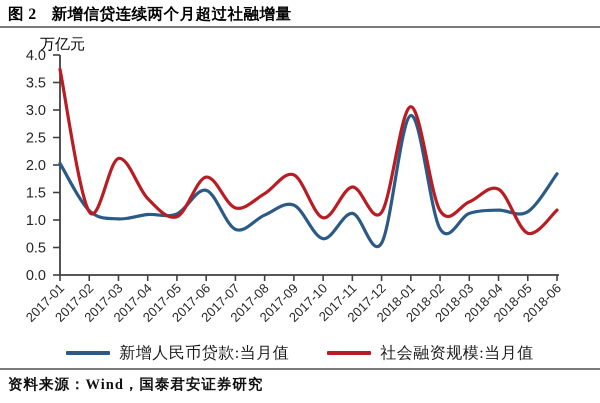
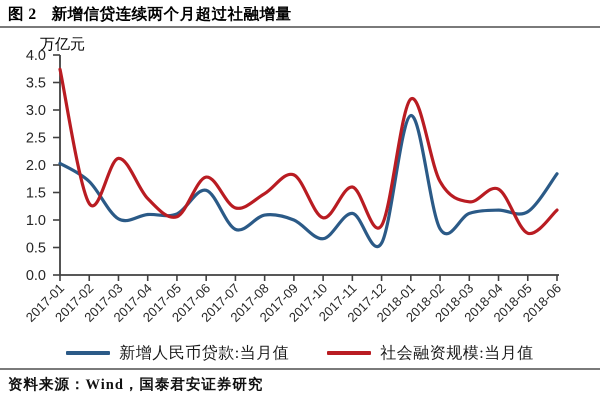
新增人民币贷款:当月值/2017-02: 1.2 -> 1.7
社会融资规模:当月值/2017-02: 1.1 -> 1.3
新增人民币贷款:当月值/2017-09: 1.3 -> 1.0
社会融资规模:当月值/2017-12: 1.1 -> 0.9
社会融资规模:当月值/2018-01: 3.1 -> 3.2
社会融资规模:当月值/2018-02: 1.2 -> 1.7
